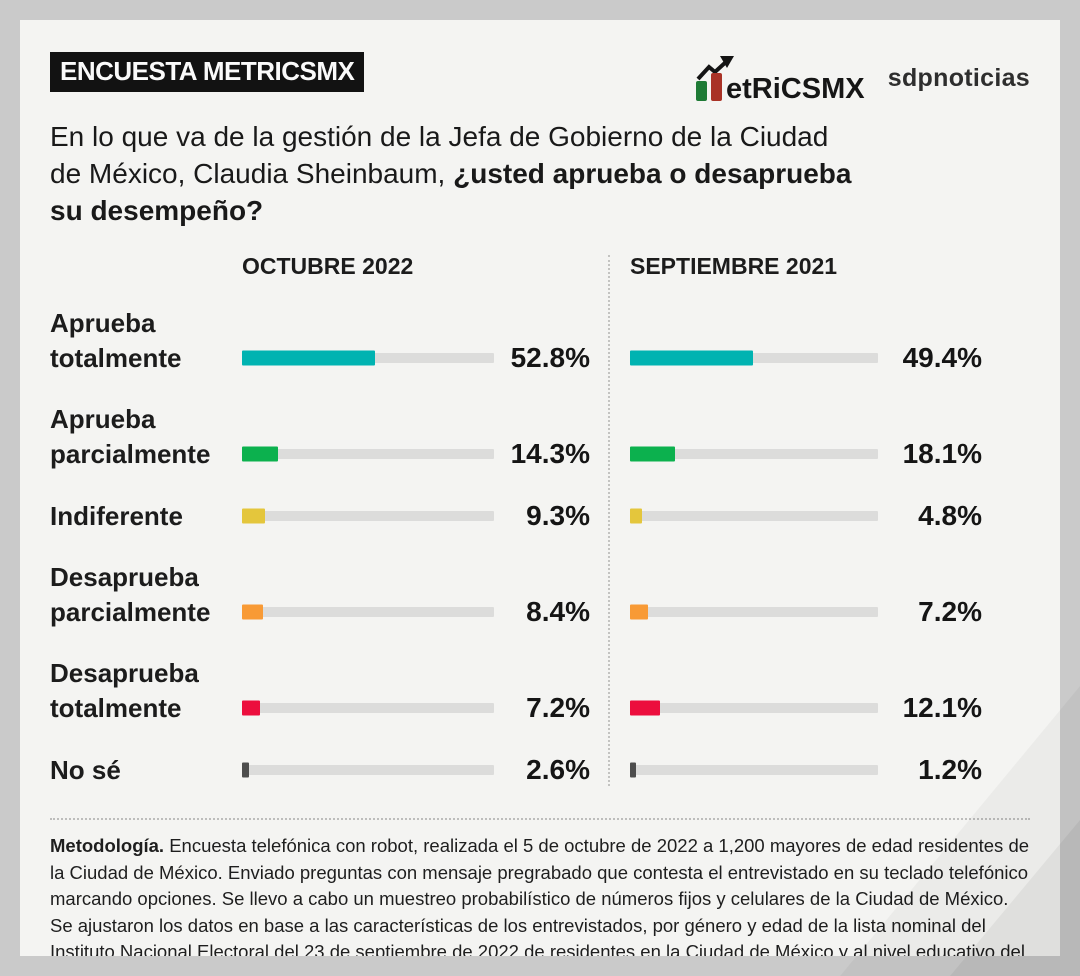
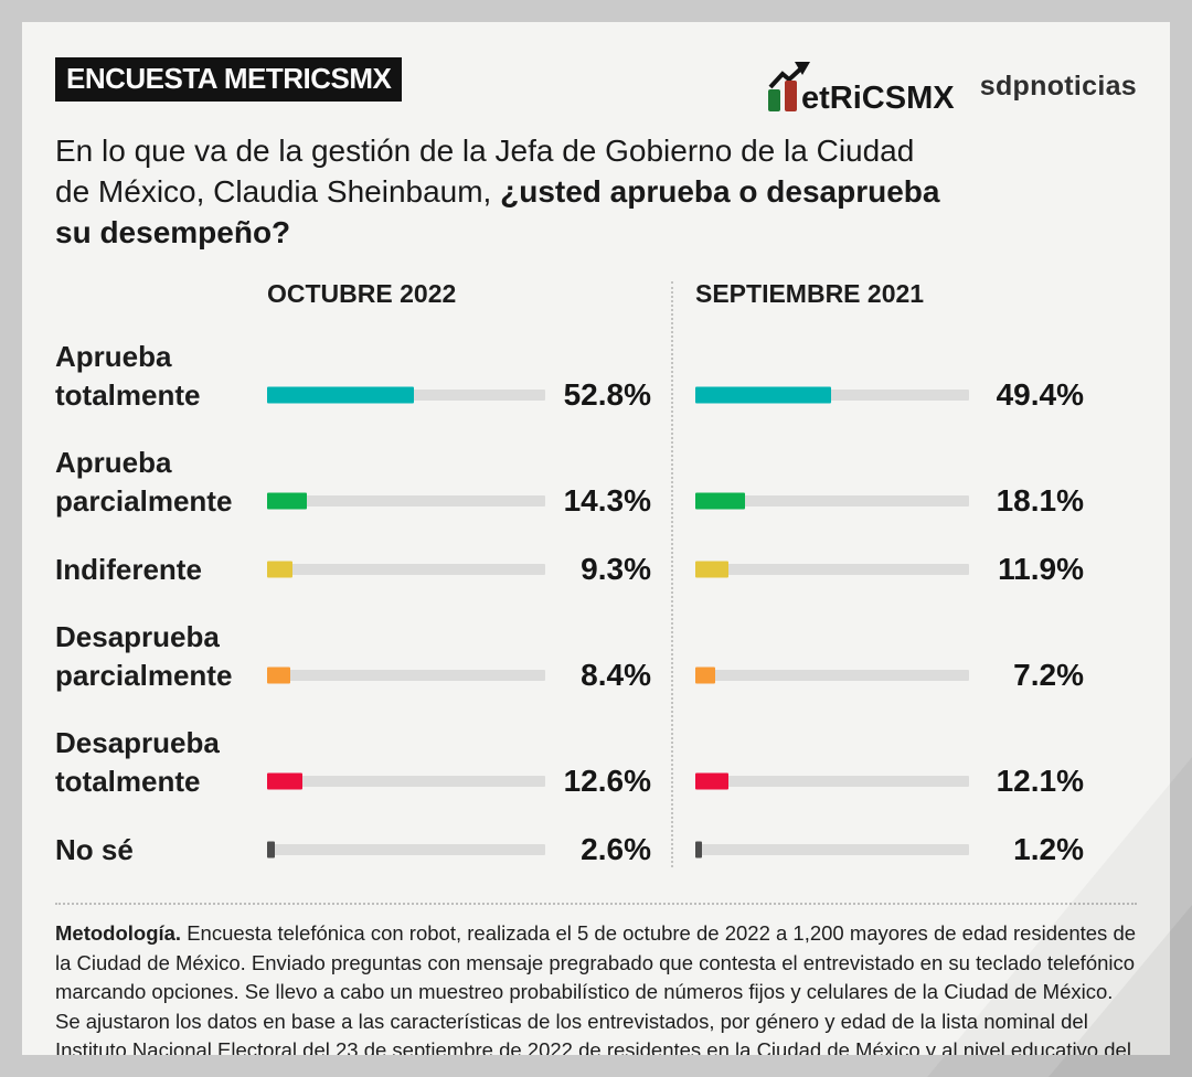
SEPTIEMBRE 2021/Indiferente: 4.8% -> 11.9%
OCTUBRE 2022/Desaprueba totalmente: 7.2% -> 12.6%
